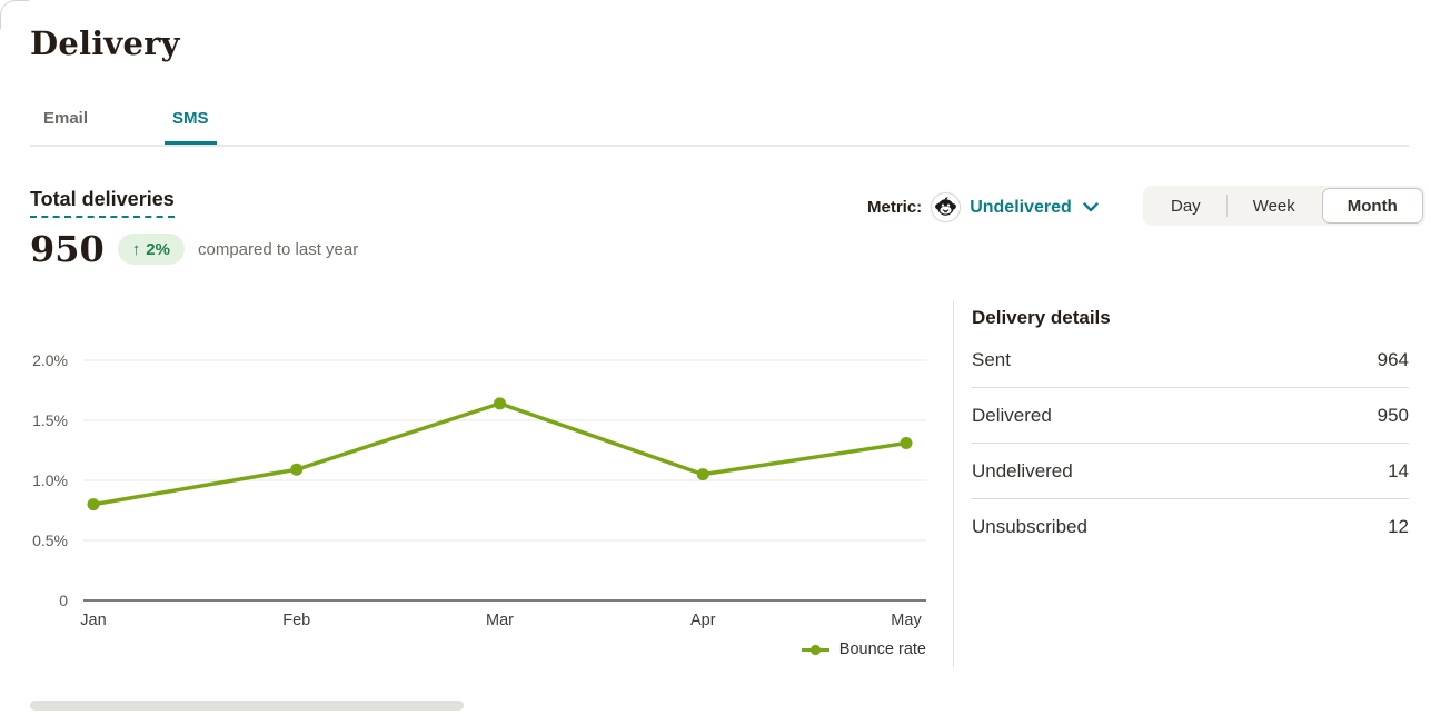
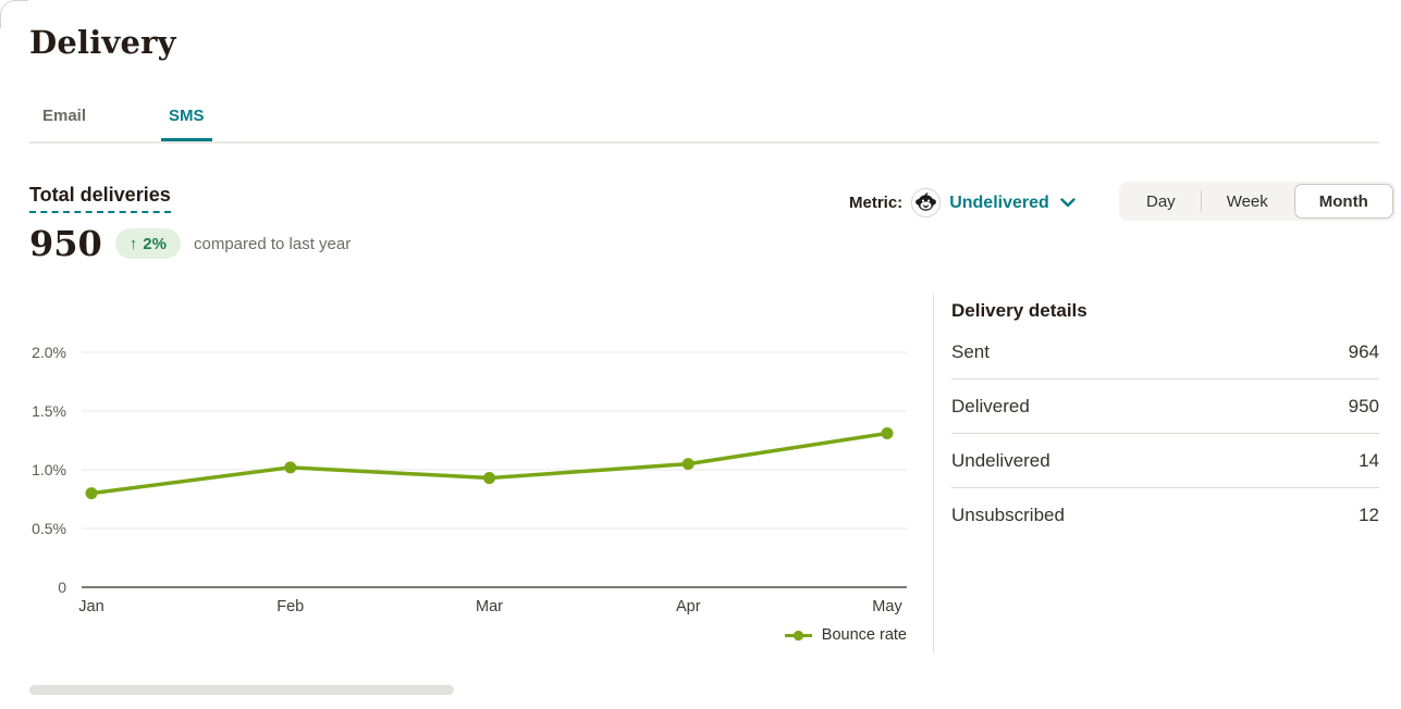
Feb: 1.09% -> 1.02%
Mar: 1.64% -> 0.93%
